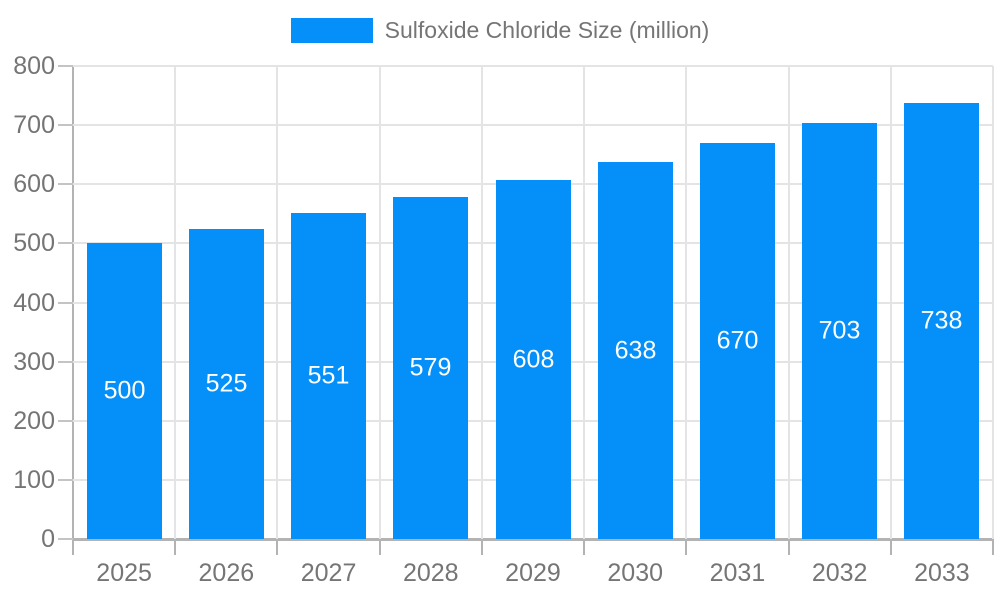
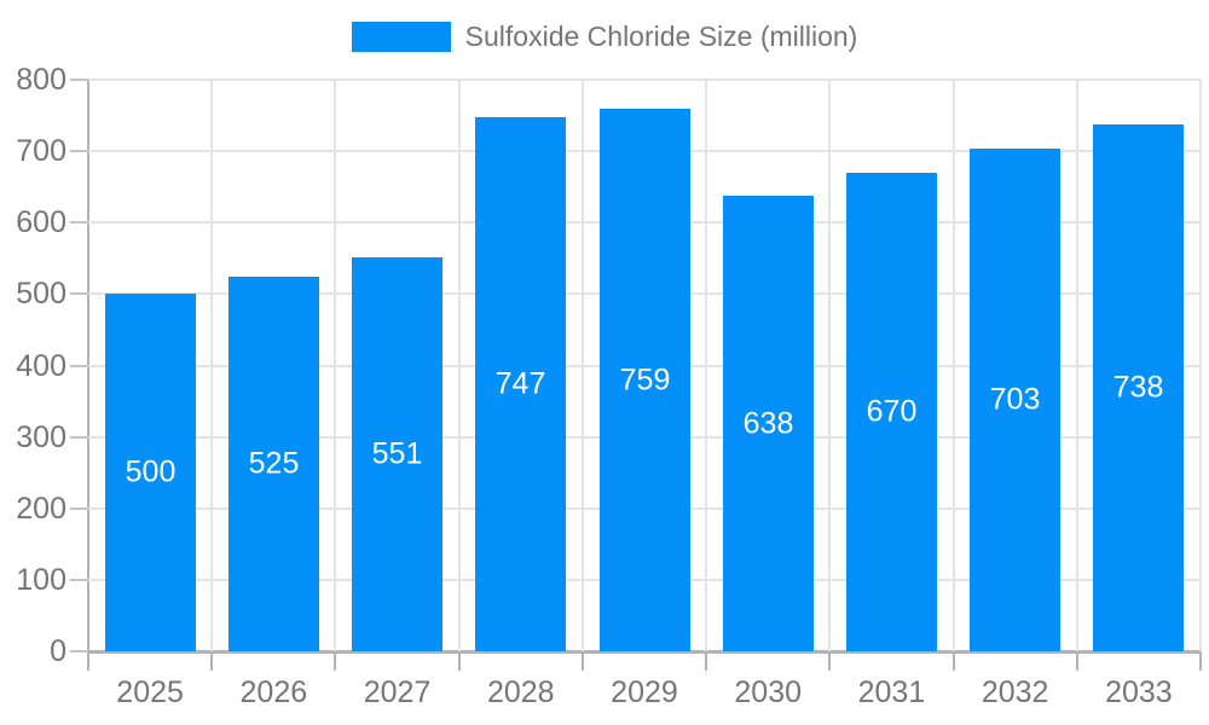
2028: 579 -> 747
2029: 608 -> 759
